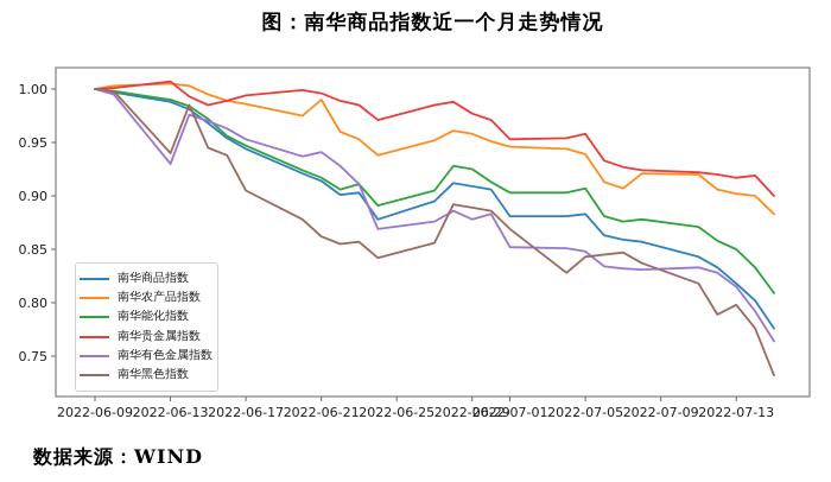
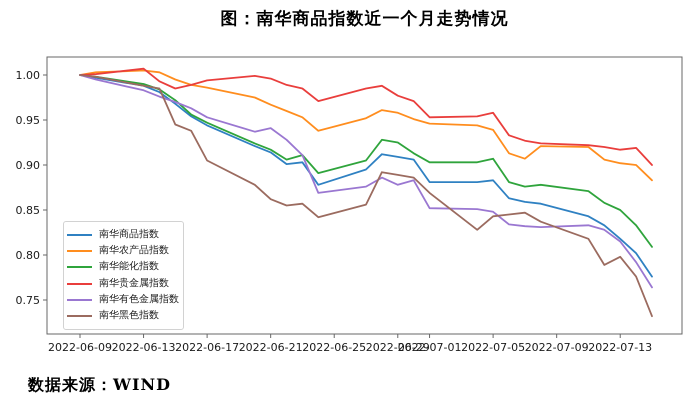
南华有色金属指数/2022-06-13: 0.93 -> 0.98
南华黑色指数/2022-06-13: 0.94 -> 0.99
南华农产品指数/2022-06-21: 0.99 -> 0.97
